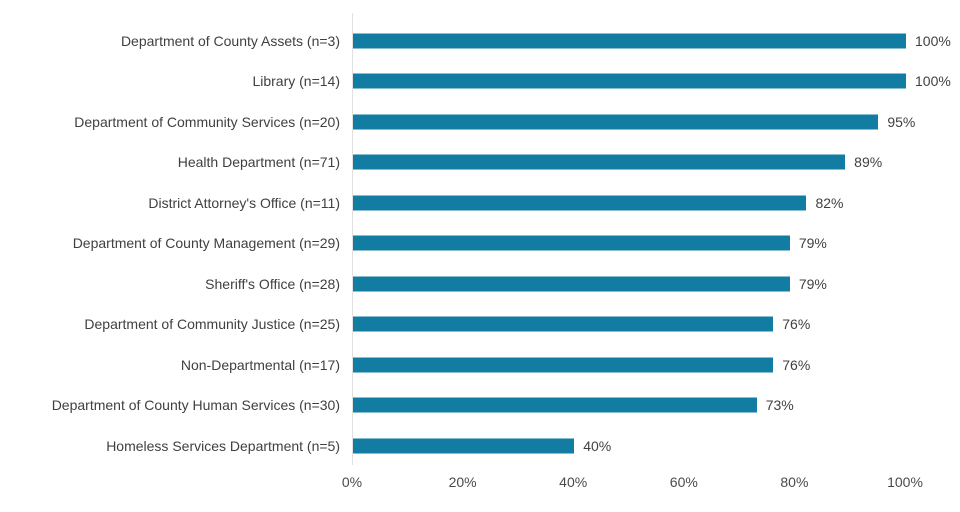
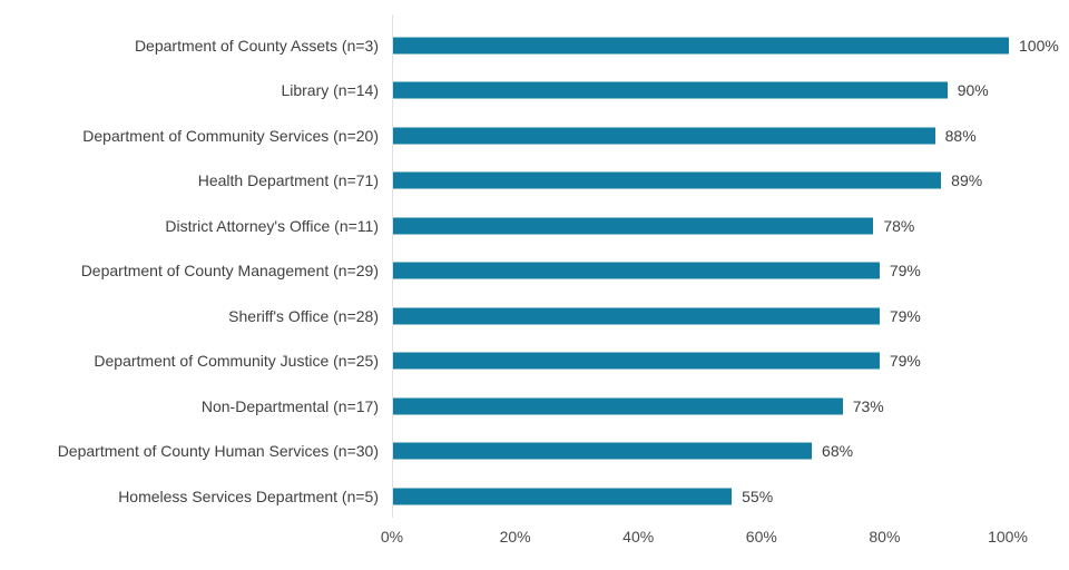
Library (n=14): 100% -> 90%
Department of Community Services (n=20): 95% -> 88%
District Attorney's Office (n=11): 82% -> 78%
Department of Community Justice (n=25): 76% -> 79%
Non-Departmental (n=17): 76% -> 73%
Department of County Human Services (n=30): 73% -> 68%
Homeless Services Department (n=5): 40% -> 55%
